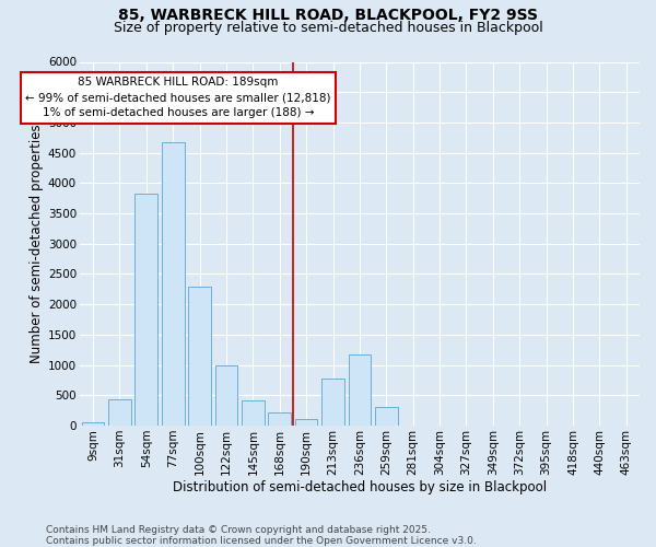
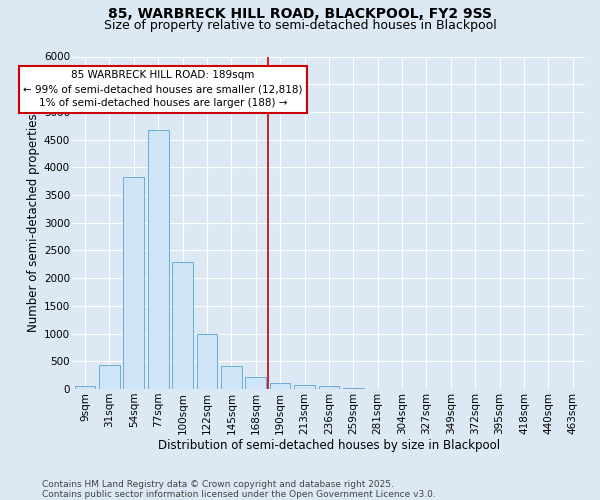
213sqm: 780 -> 70
236sqm: 1180 -> 60
259sqm: 300 -> 10
